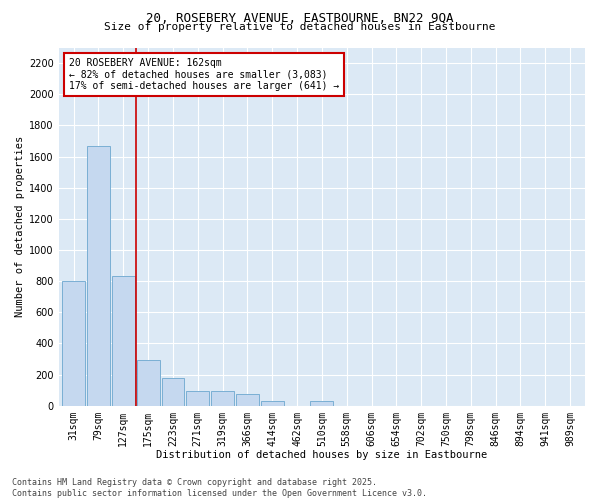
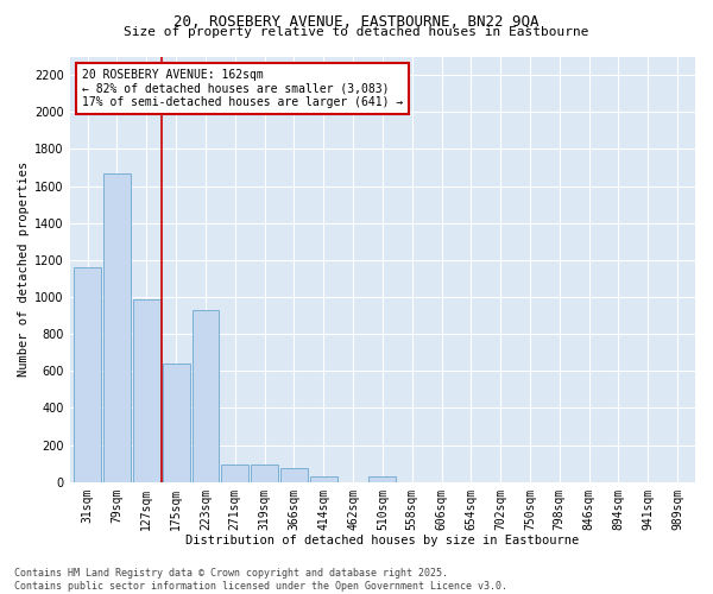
31sqm: 800 -> 1160
127sqm: 830 -> 990
175sqm: 300 -> 640
223sqm: 180 -> 930
